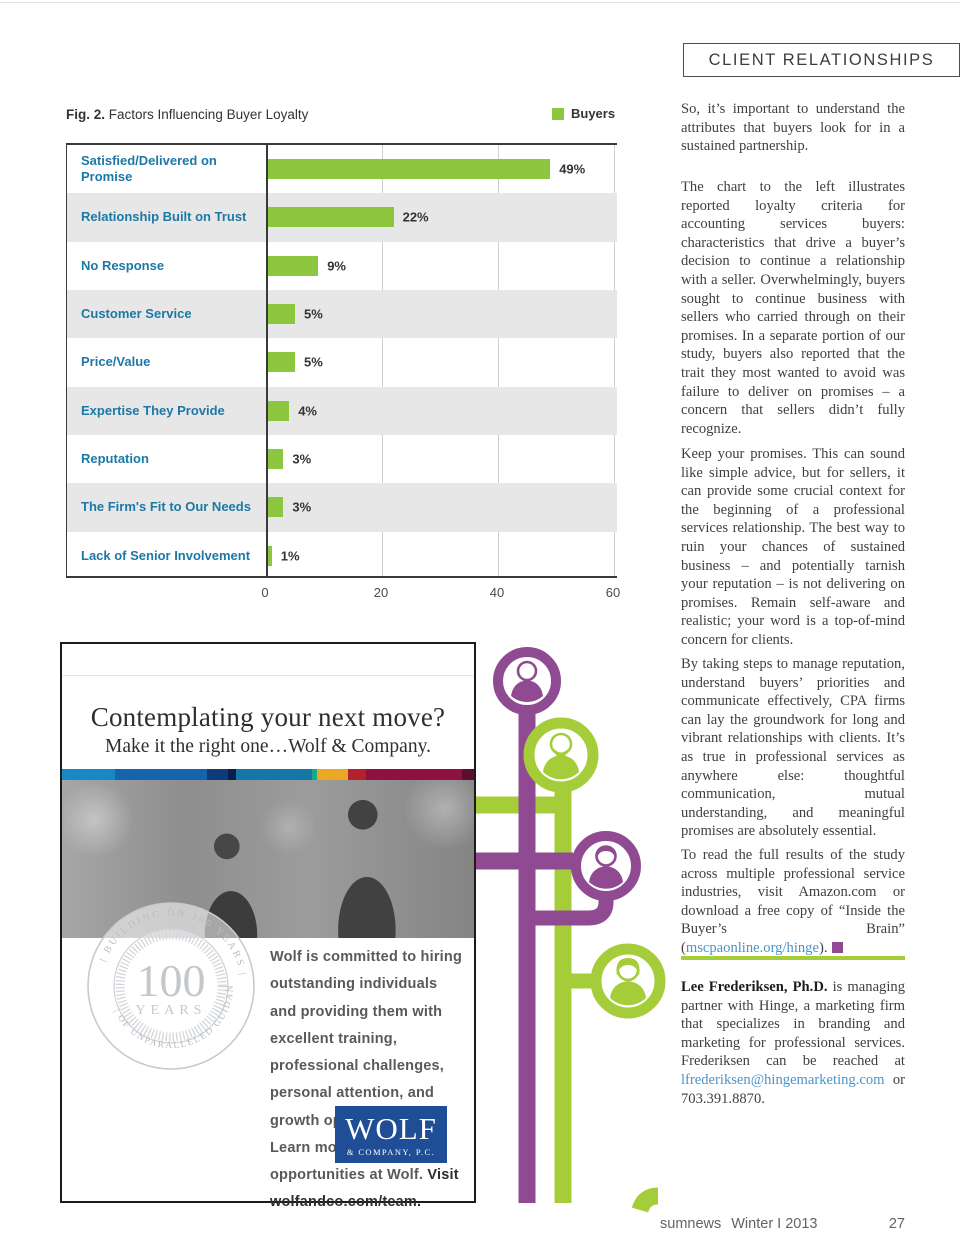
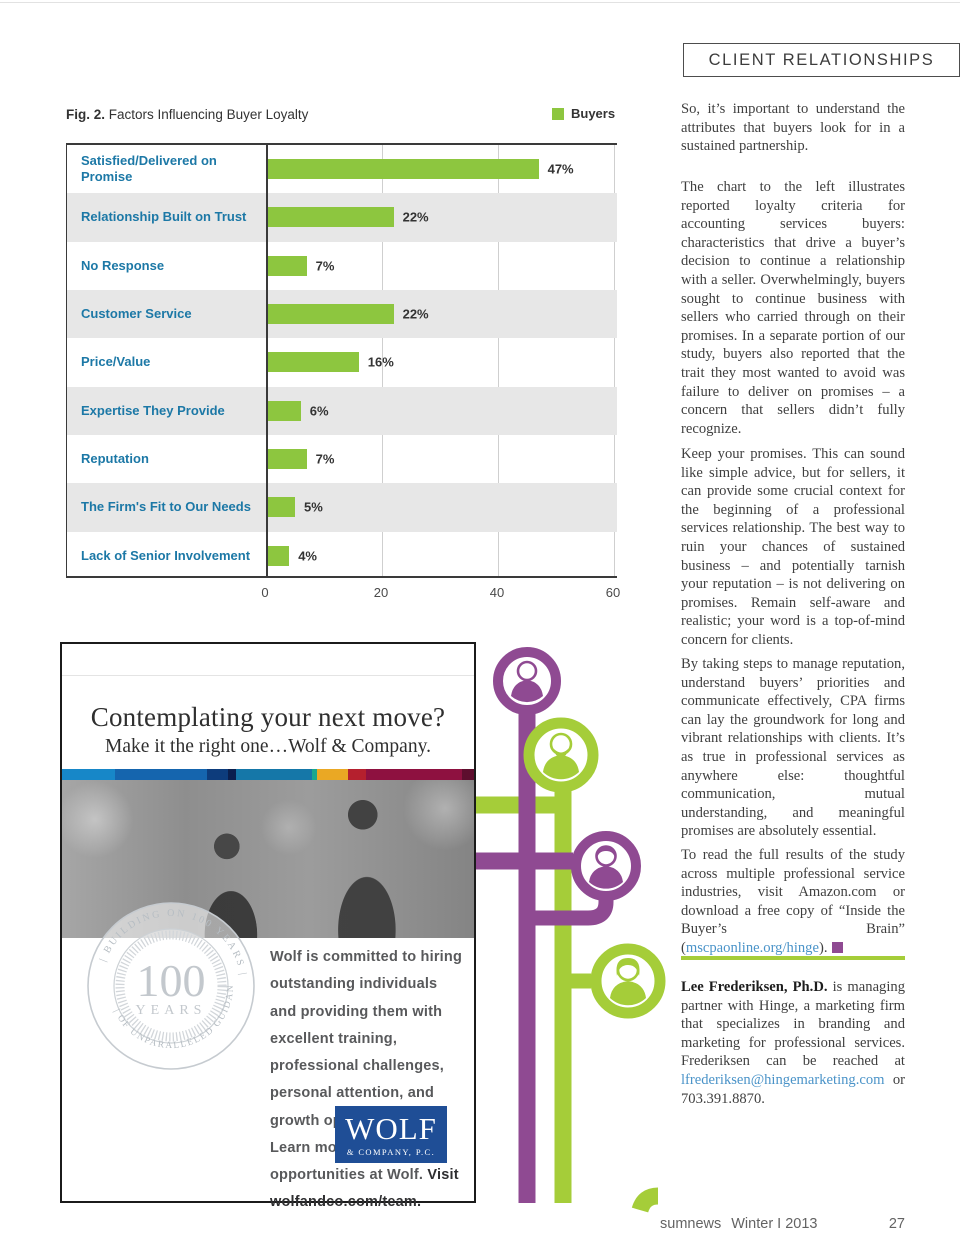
Satisfied/Delivered on Promise: 49% -> 47%
No Response: 9% -> 7%
Customer Service: 5% -> 22%
Price/Value: 5% -> 16%
Expertise They Provide: 4% -> 6%
Reputation: 3% -> 7%
The Firm's Fit to Our Needs: 3% -> 5%
Lack of Senior Involvement: 1% -> 4%
